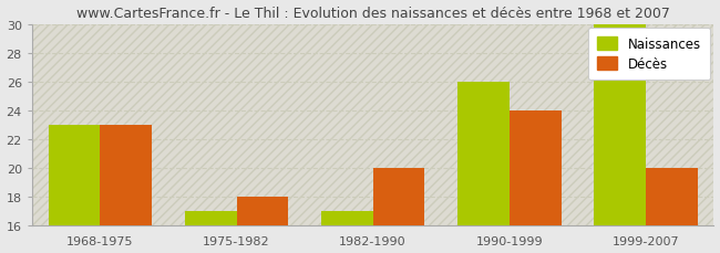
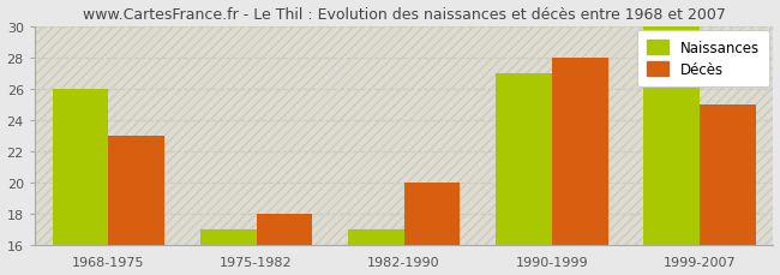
Naissances/1968-1975: 23 -> 26
Naissances/1990-1999: 26 -> 27
Décès/1990-1999: 24 -> 28
Décès/1999-2007: 20 -> 25
